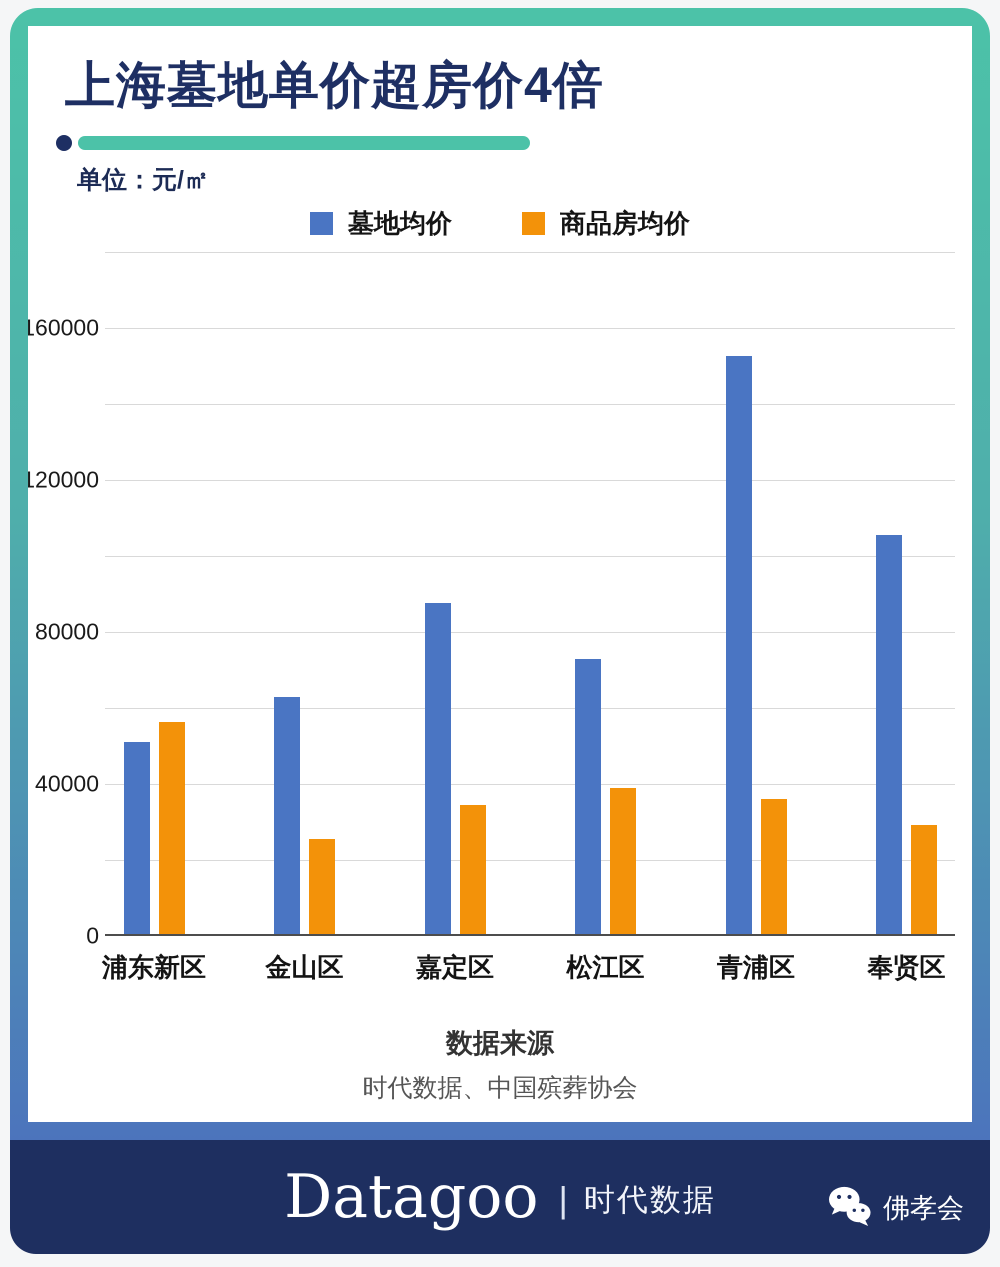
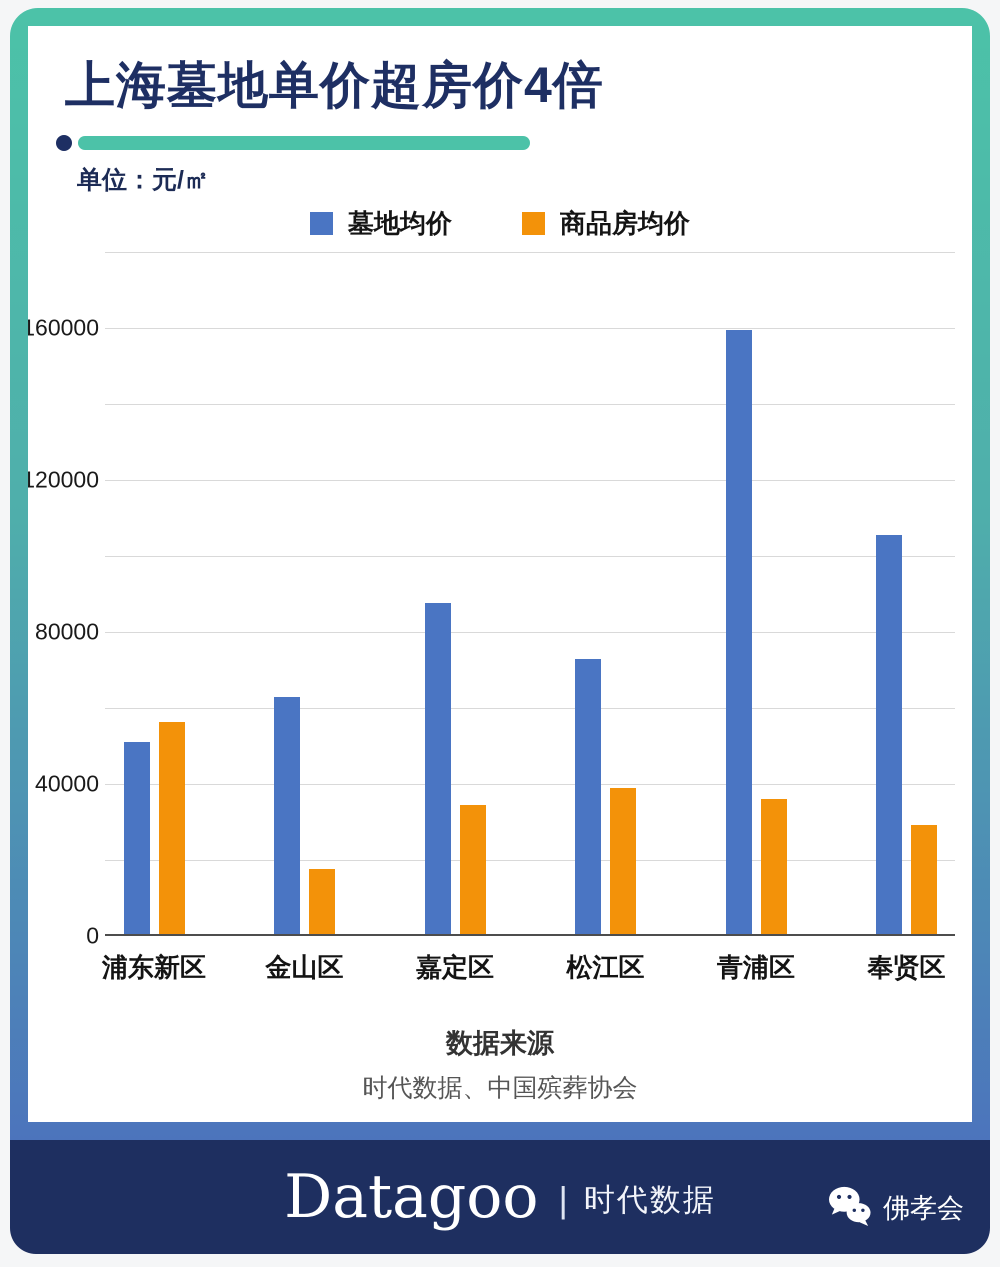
商品房均价/金山区: 25000 -> 17000
墓地均价/青浦区: 152000 -> 159000
